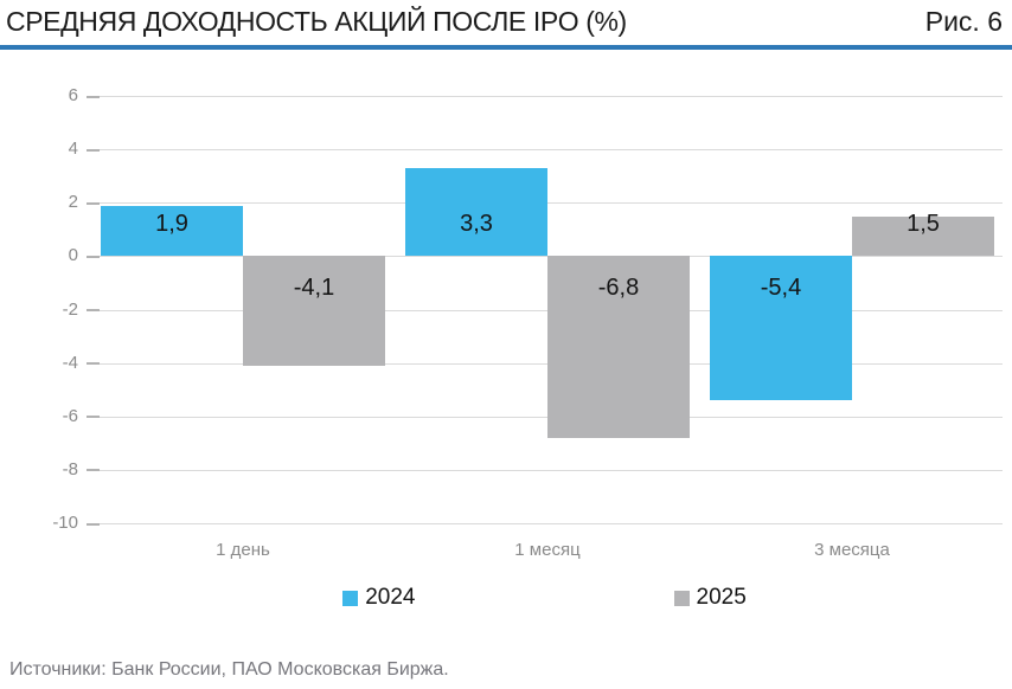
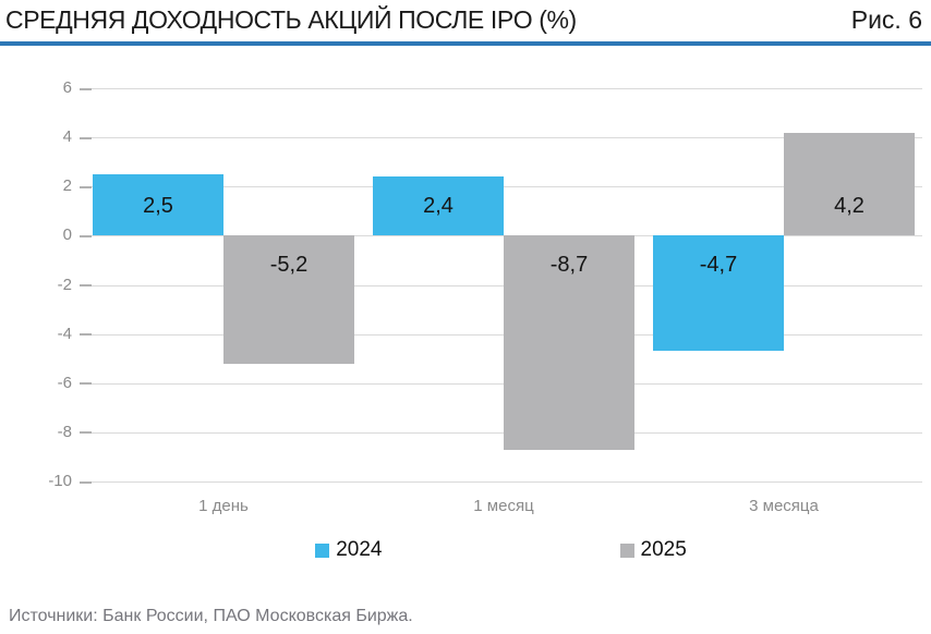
2024/1 день: 1,9 -> 2,5
2025/1 день: -4,1 -> -5,2
2024/1 месяц: 3,3 -> 2,4
2025/1 месяц: -6,8 -> -8,7
2024/3 месяца: -5,4 -> -4,7
2025/3 месяца: 1,5 -> 4,2
